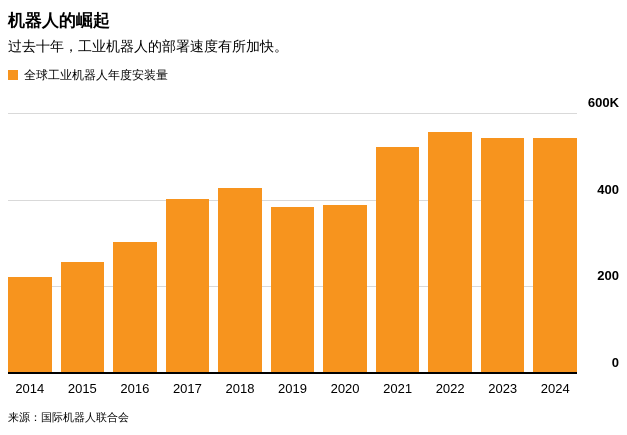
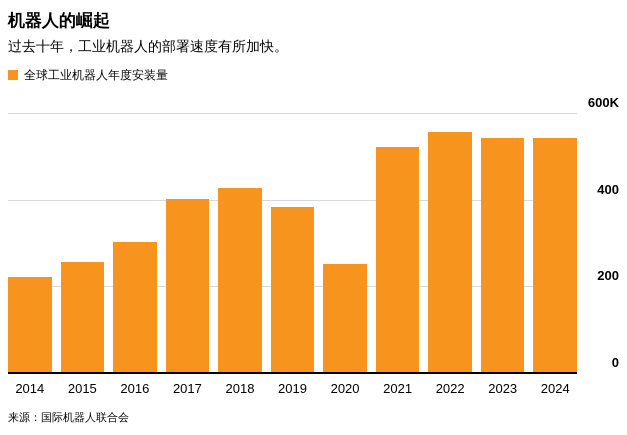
2020: 380K -> 250K
